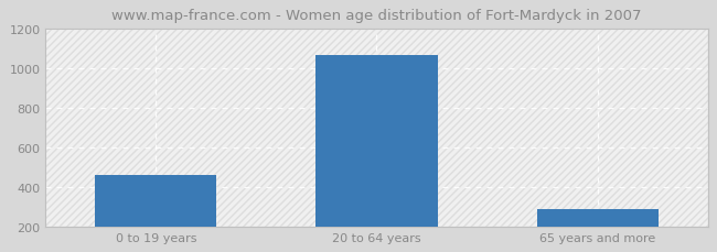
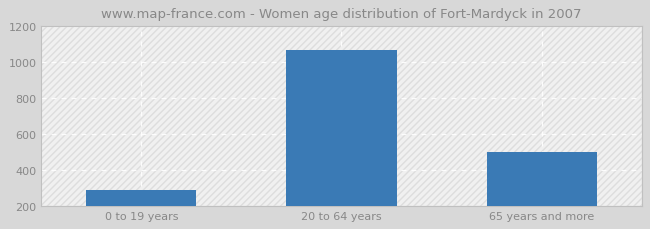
0 to 19 years: 460 -> 290
65 years and more: 280 -> 500
